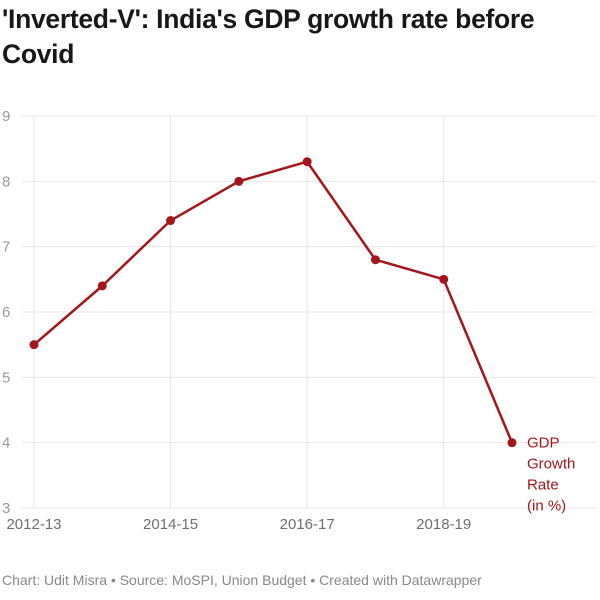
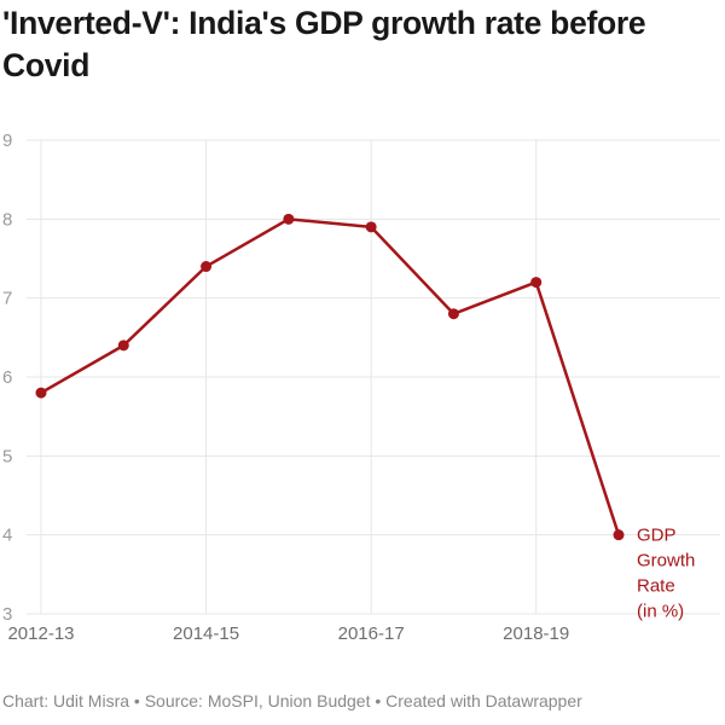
2012-13: 5.5 -> 5.8
2016-17: 8.3 -> 7.9
2018-19: 6.5 -> 7.2
